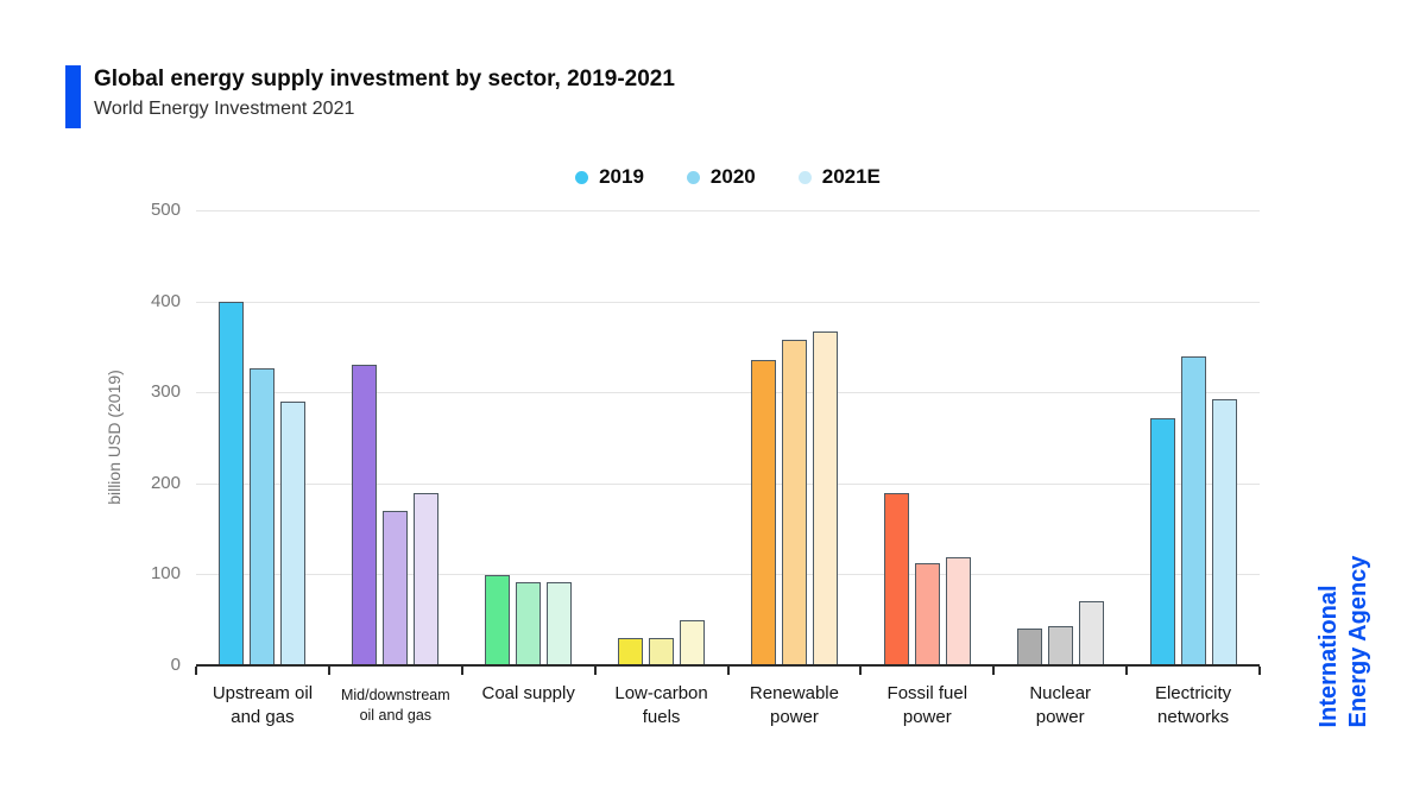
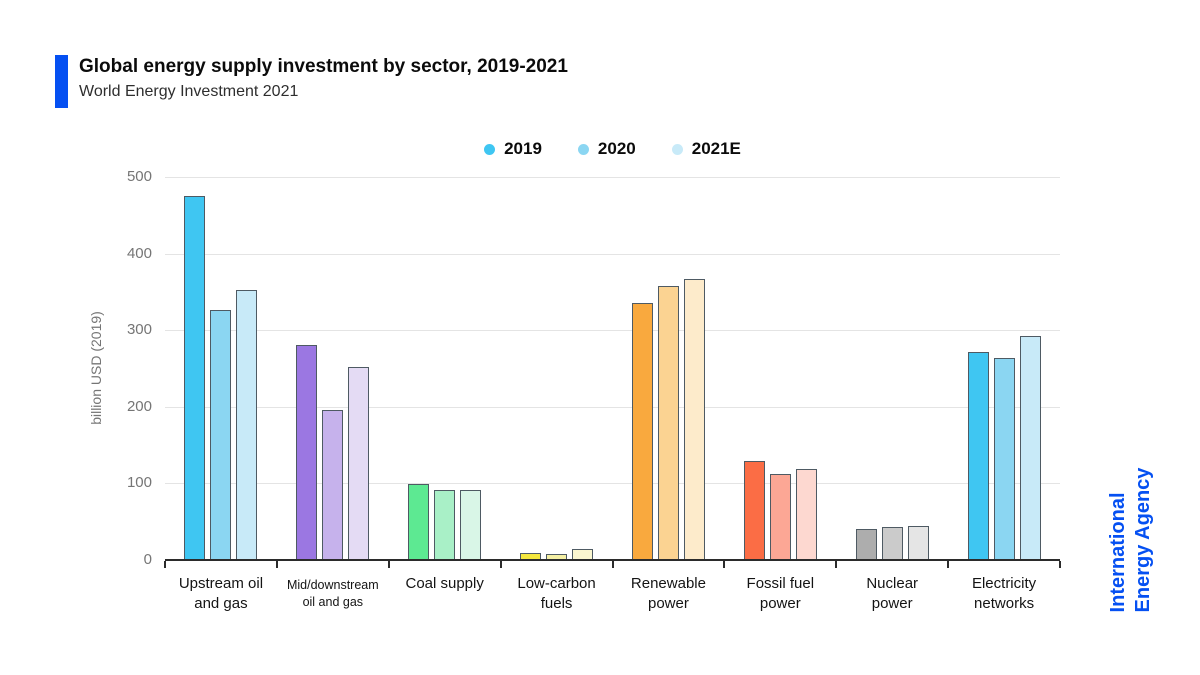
2019/Upstream oil and gas: 400 -> 480
2021E/Upstream oil and gas: 290 -> 350
2019/Mid/downstream oil and gas: 330 -> 280
2020/Mid/downstream oil and gas: 170 -> 200
2021E/Mid/downstream oil and gas: 190 -> 250
2019/Low-carbon fuels: 30 -> 10
2020/Low-carbon fuels: 30 -> 10
2021E/Low-carbon fuels: 50 -> 10
2019/Fossil fuel power: 190 -> 130
2021E/Nuclear power: 70 -> 40
2020/Electricity networks: 340 -> 260
